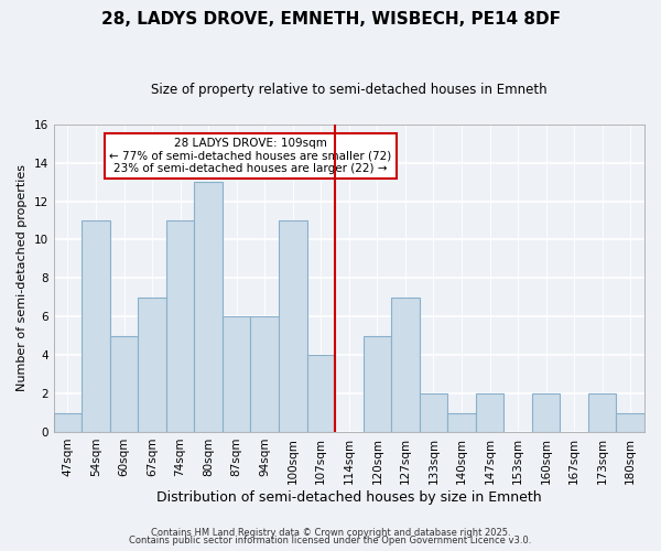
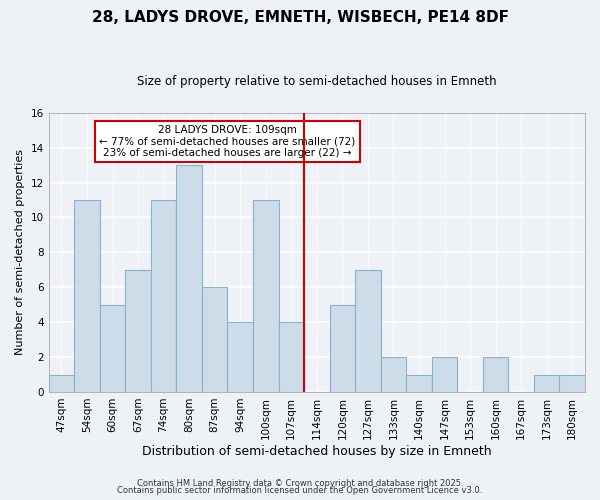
94sqm: 6 -> 4
173sqm: 2 -> 1
